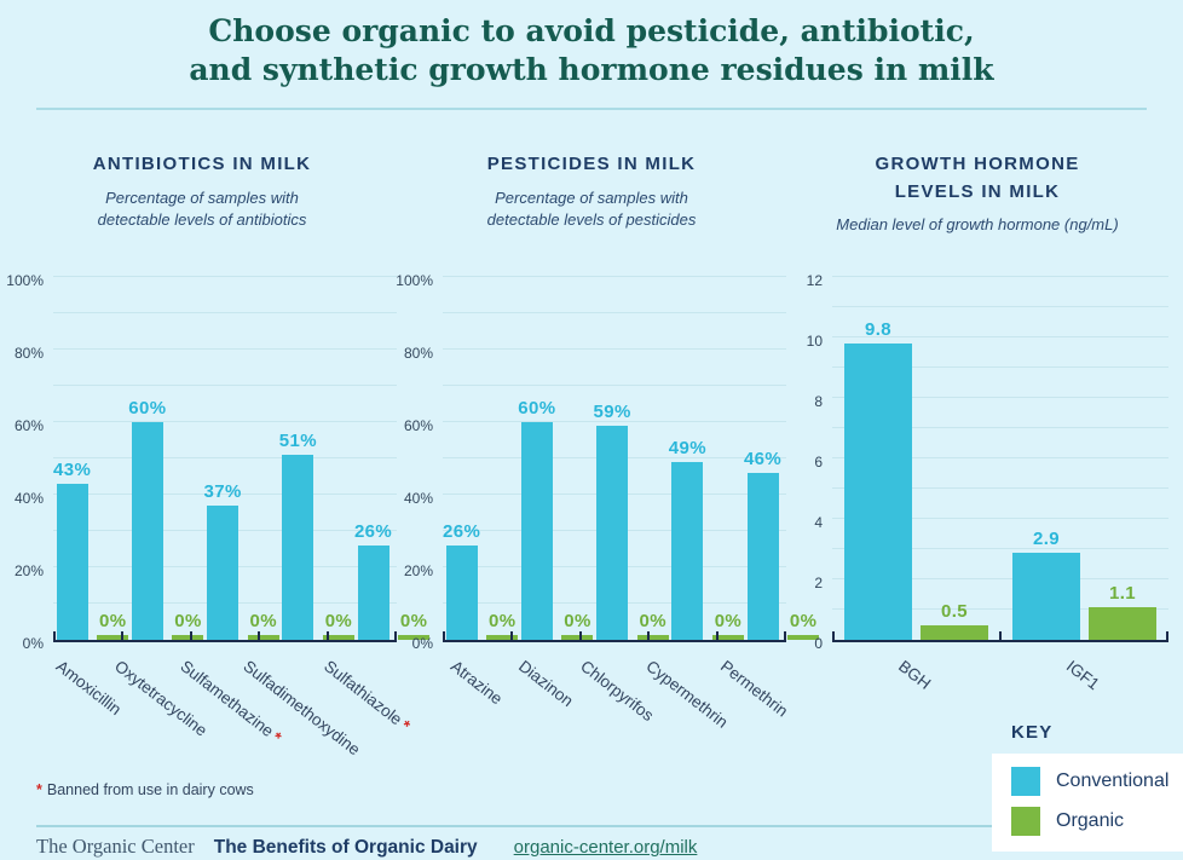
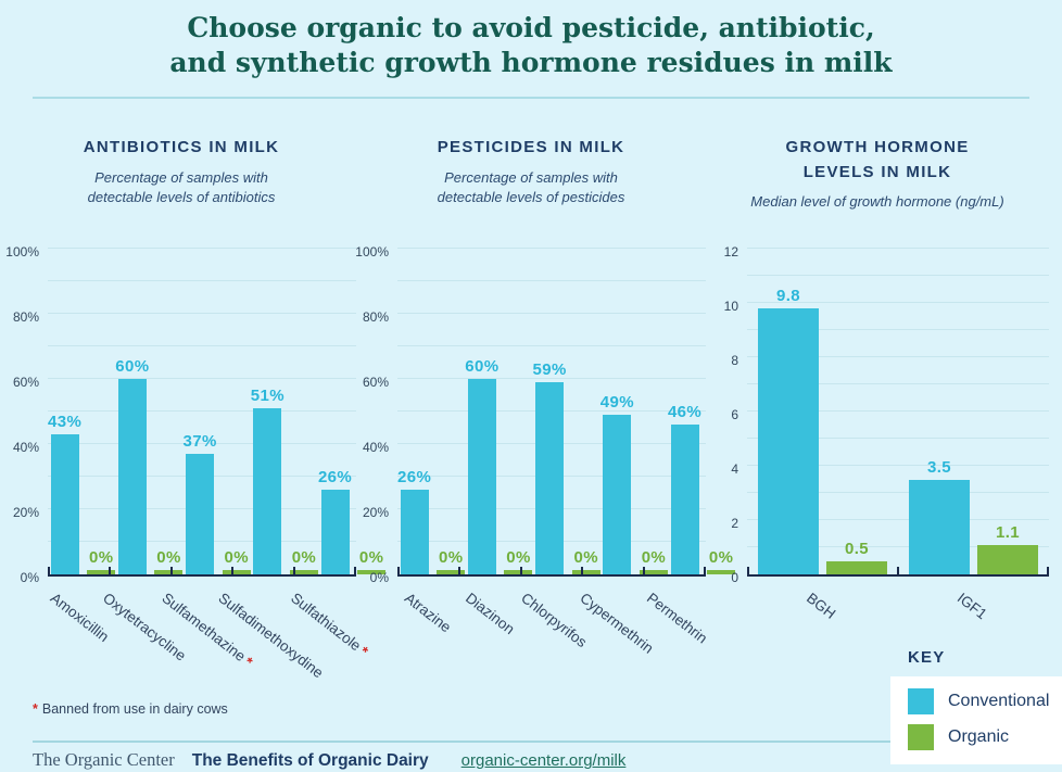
GROWTH HORMONE LEVELS IN MILK/Conventional/IGF1: 2.9 -> 3.5
